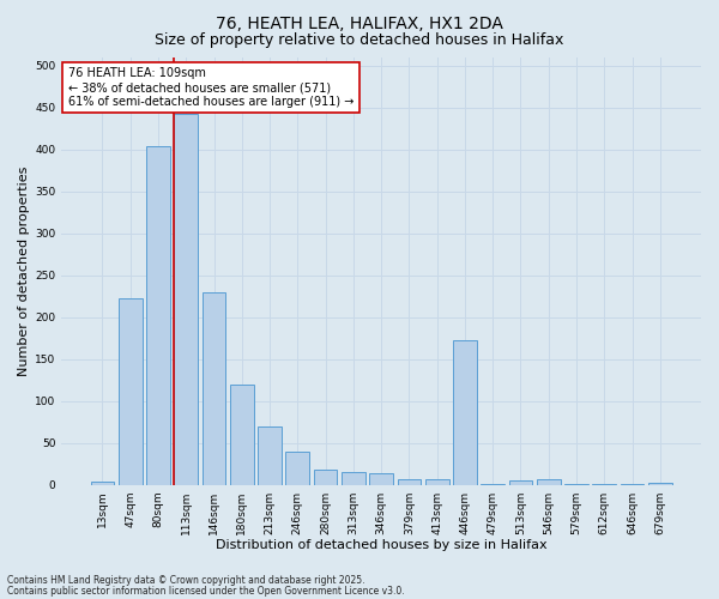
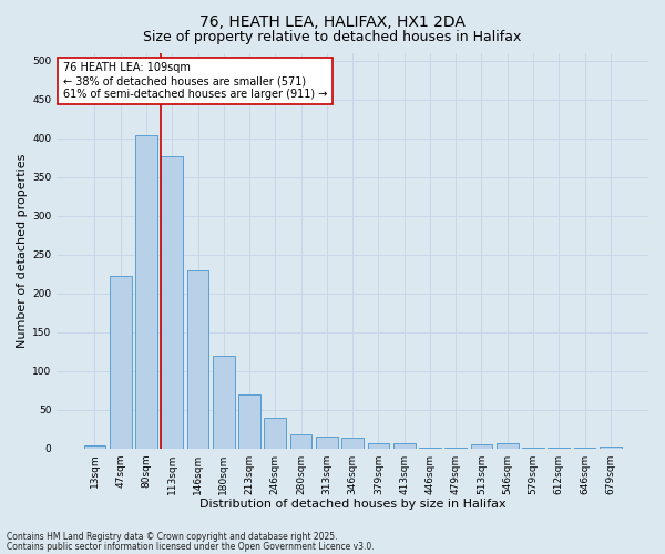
113sqm: 442 -> 376
446sqm: 172 -> 1
